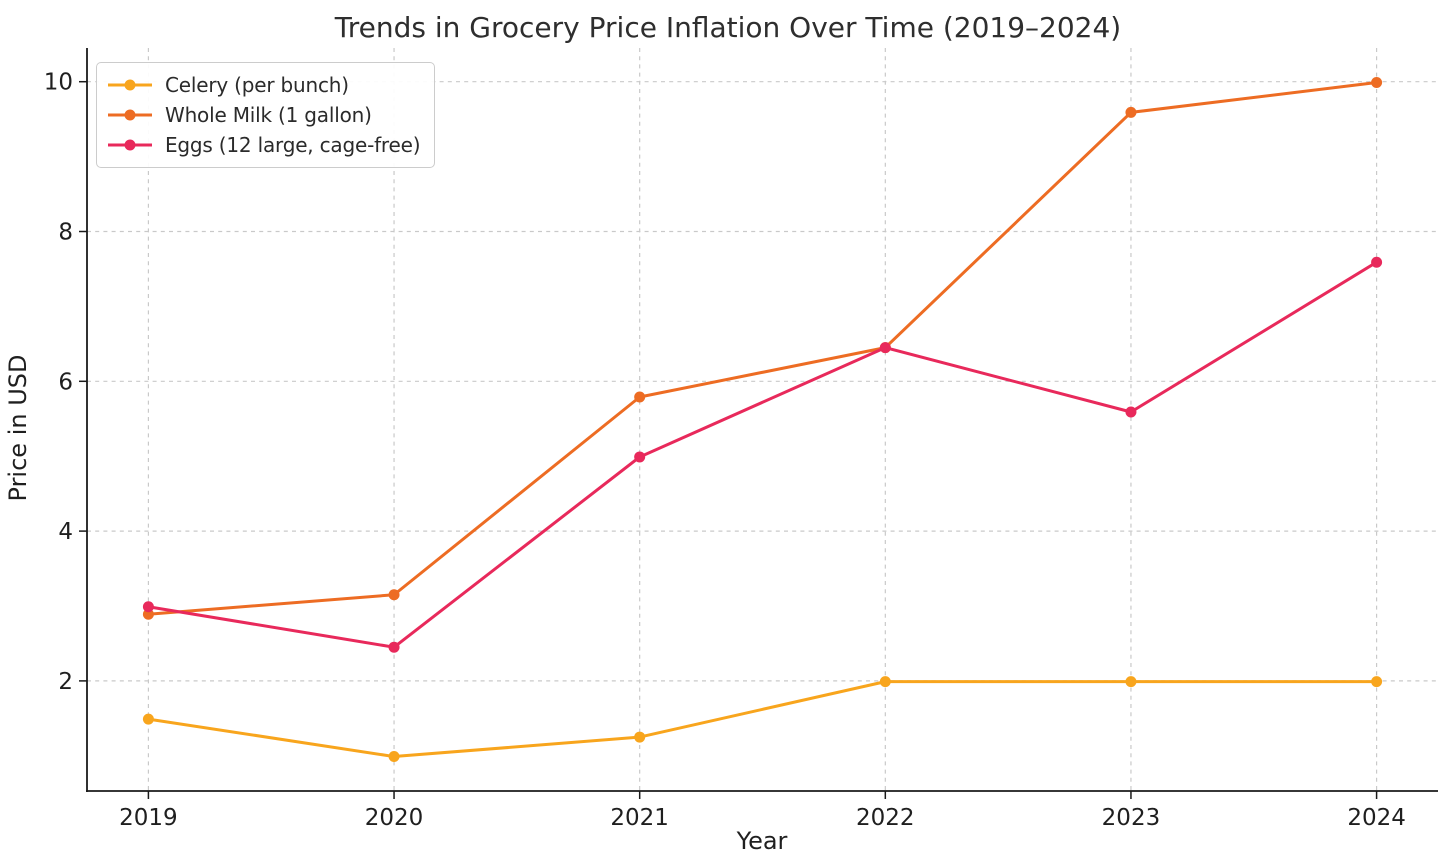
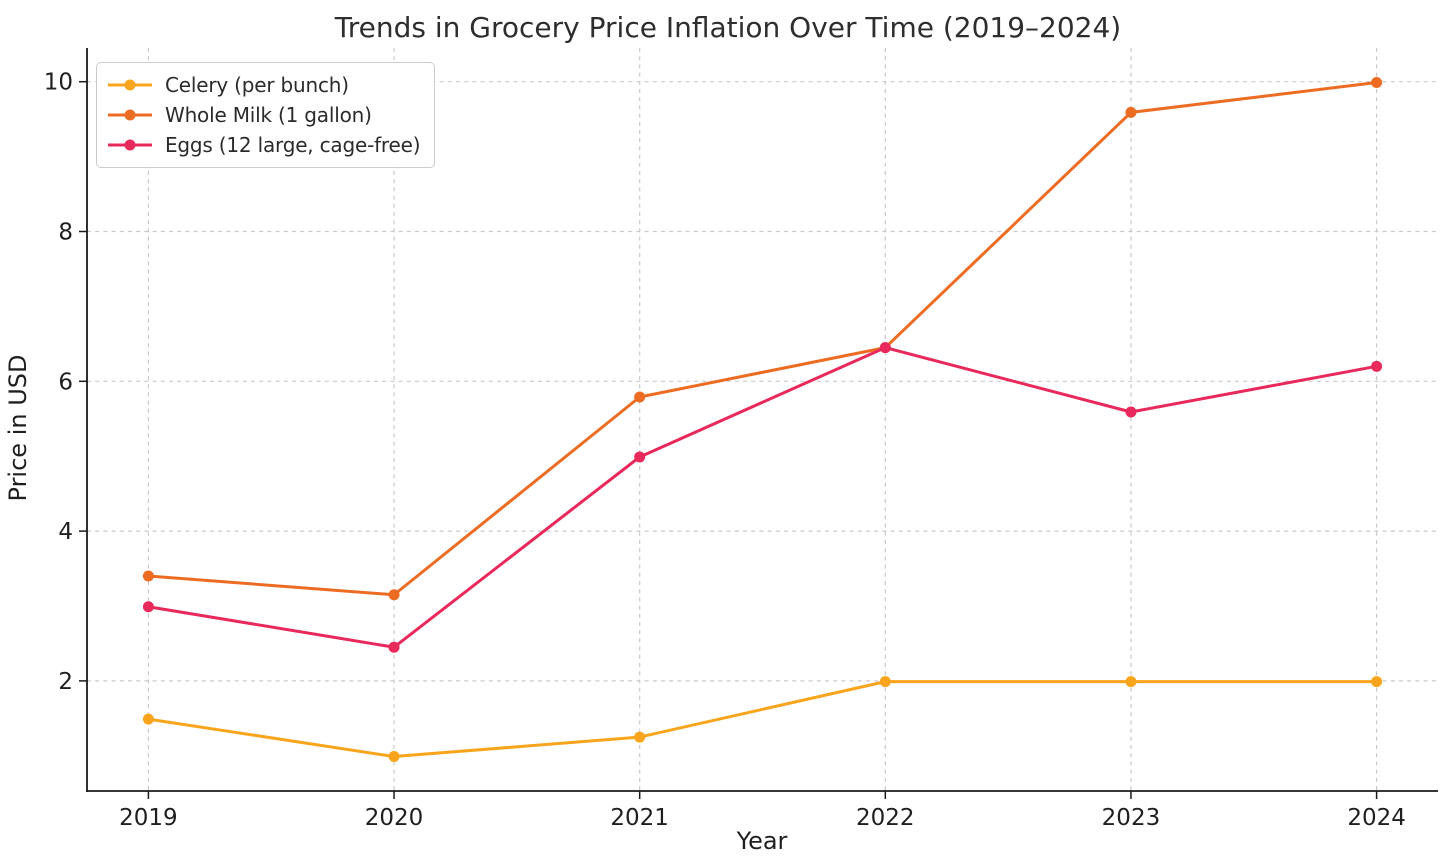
Whole Milk (1 gallon)/2019: 2.9 -> 3.4
Eggs (12 large, cage-free)/2024: 7.6 -> 6.2
